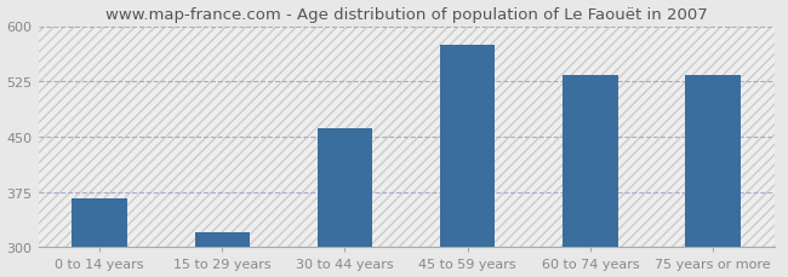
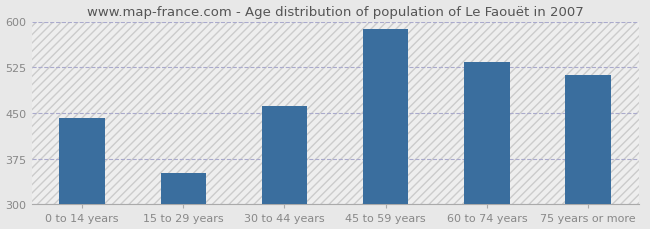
0 to 14 years: 366 -> 442
15 to 29 years: 320 -> 352
45 to 59 years: 574 -> 588
75 years or more: 534 -> 513
